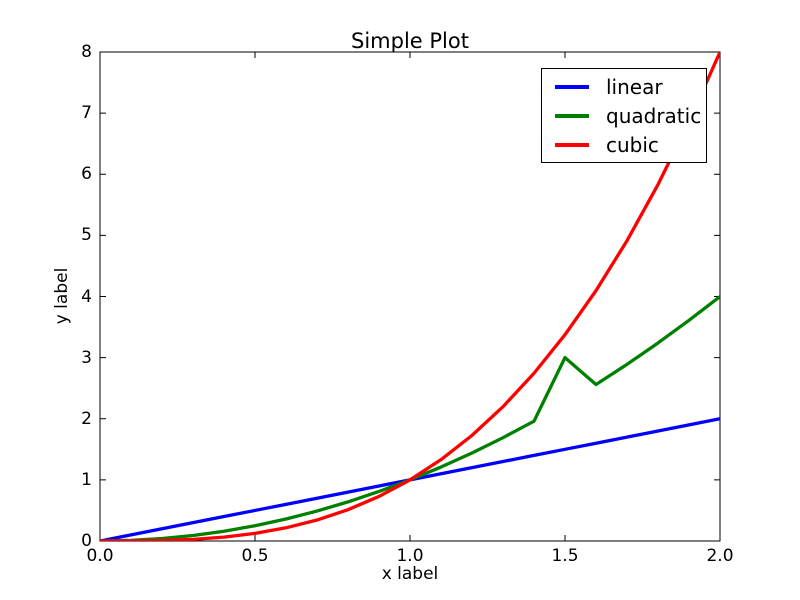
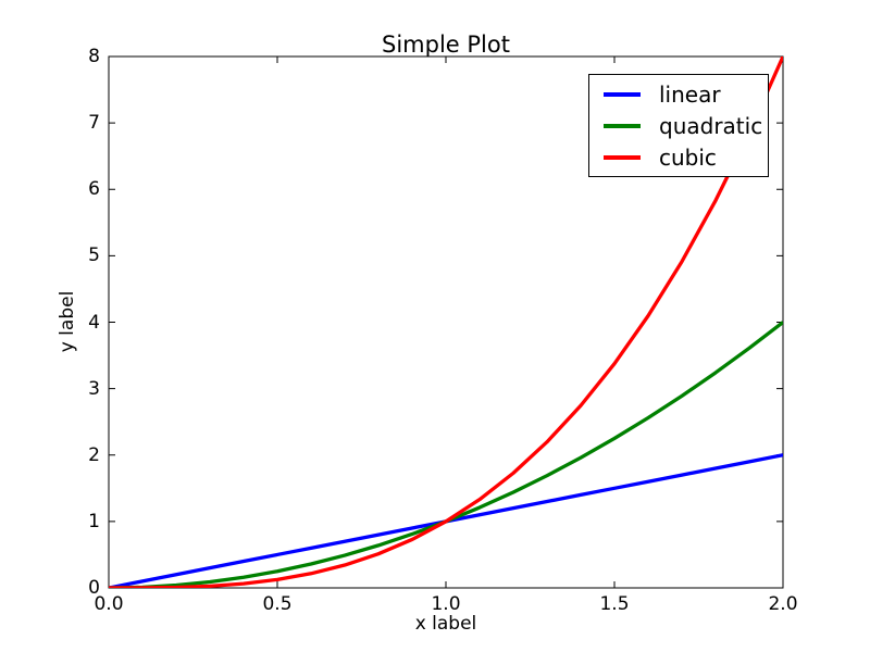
quadratic/1.5: 3.0 -> 2.2
